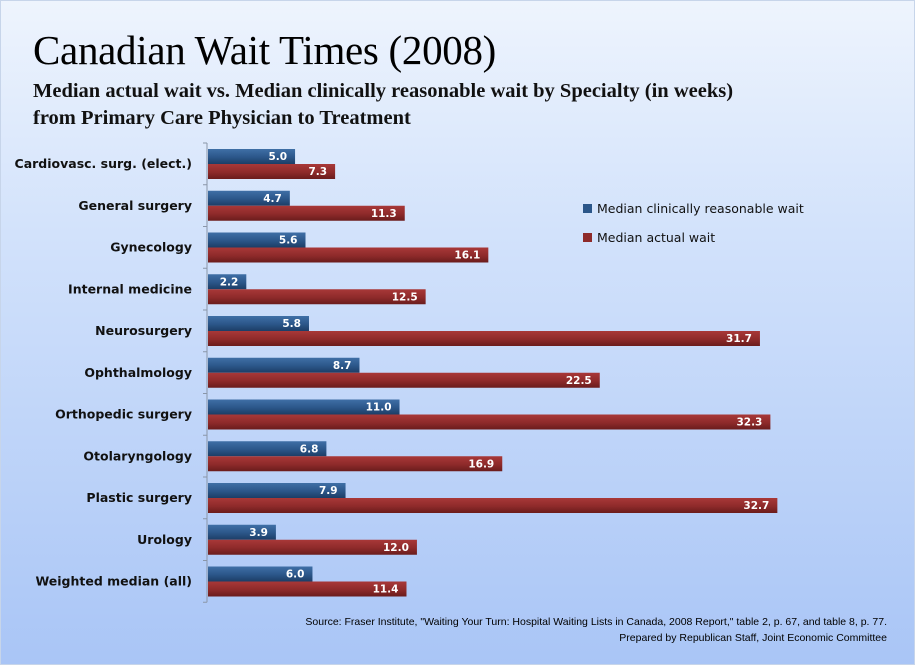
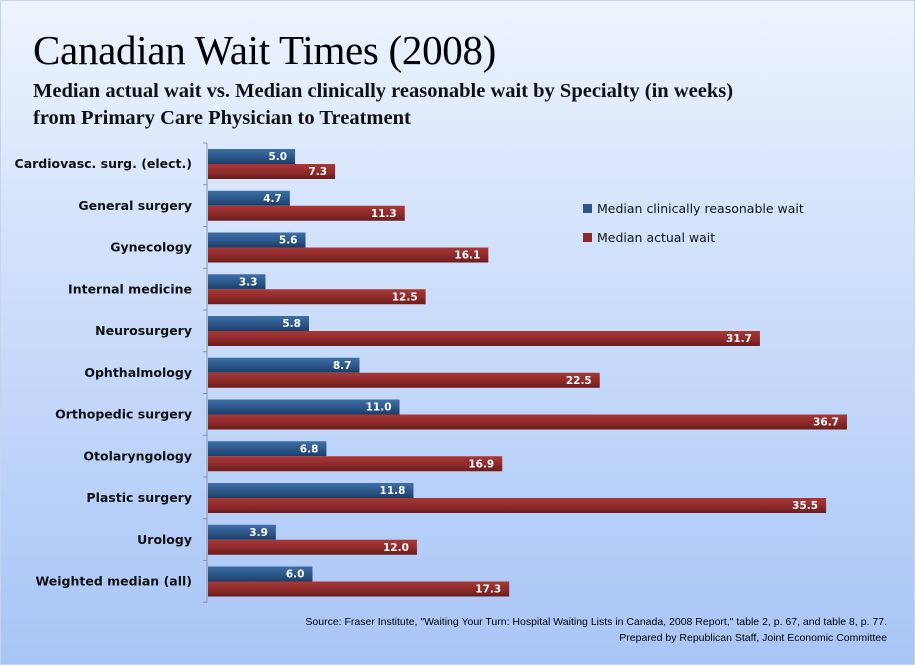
Median clinically reasonable wait/Internal medicine: 2.2 -> 3.3
Median actual wait/Orthopedic surgery: 32.3 -> 36.7
Median clinically reasonable wait/Plastic surgery: 7.9 -> 11.8
Median actual wait/Plastic surgery: 32.7 -> 35.5
Median actual wait/Weighted median (all): 11.4 -> 17.3
